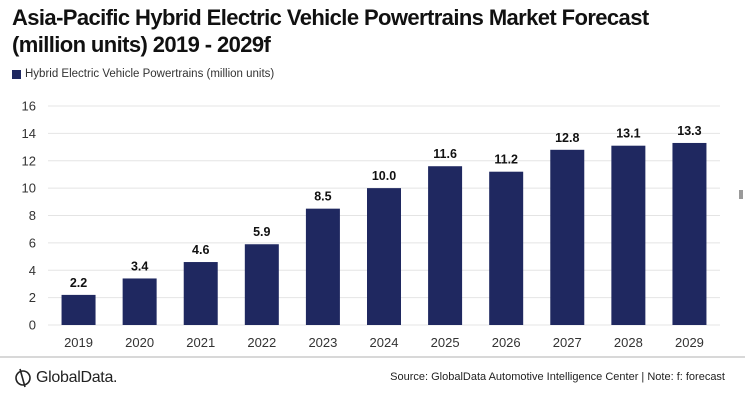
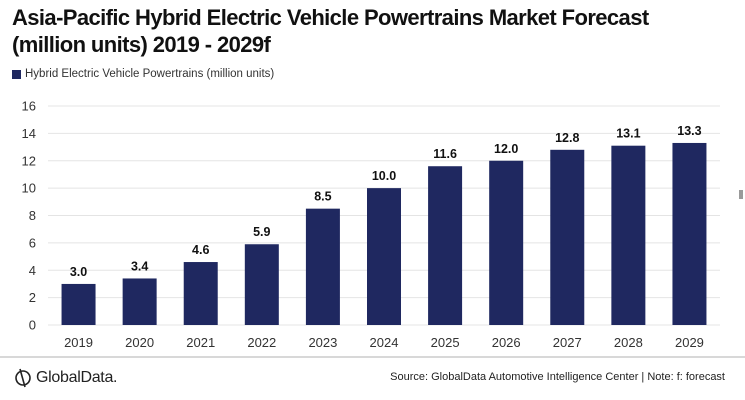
2019: 2.2 -> 3.0
2026: 11.2 -> 12.0
